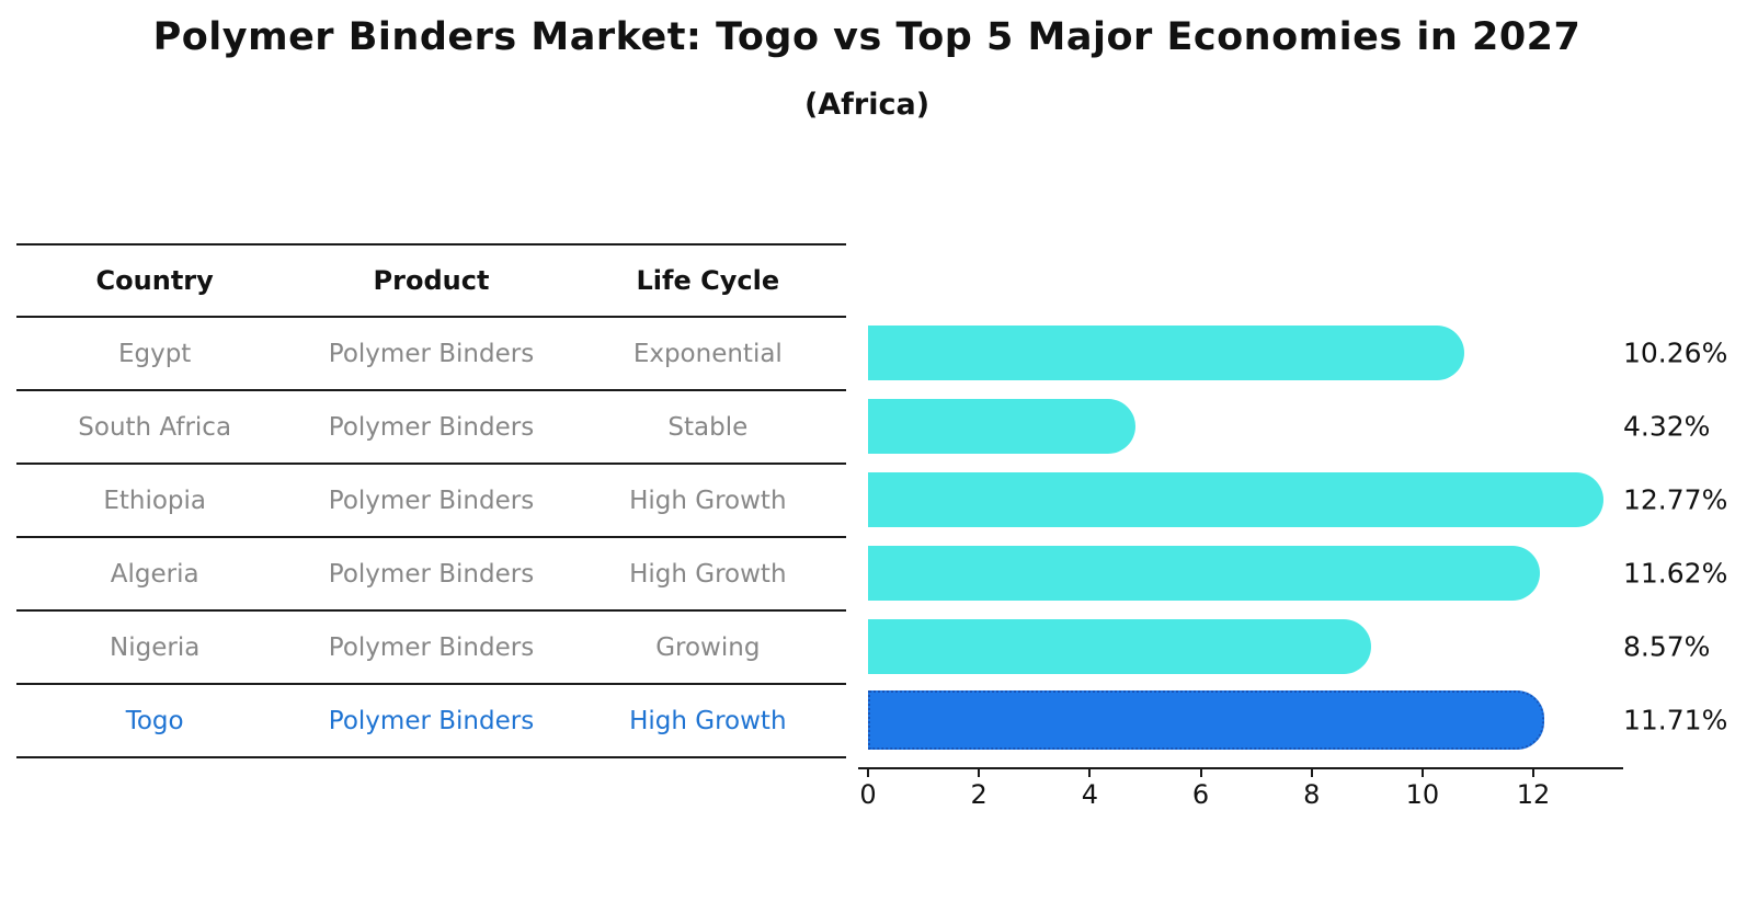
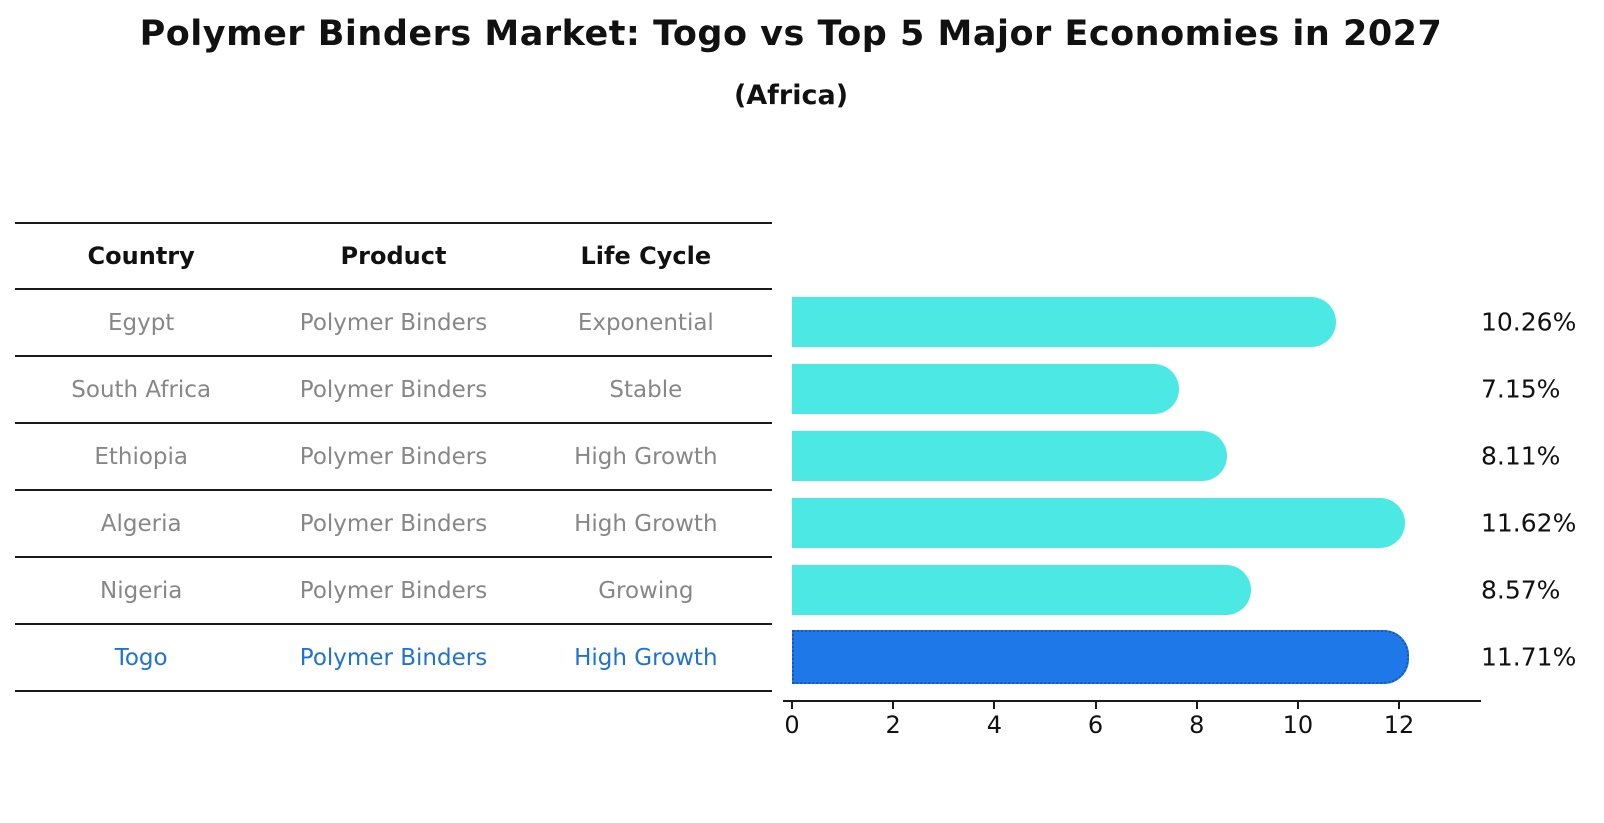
South Africa: 4.32% -> 7.15%
Ethiopia: 12.77% -> 8.11%
